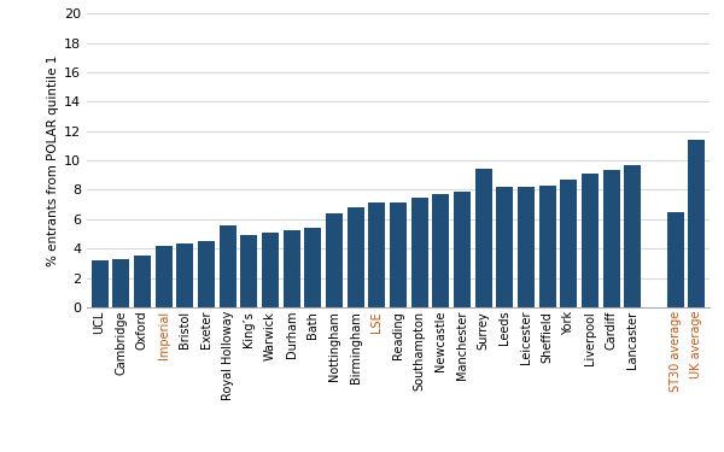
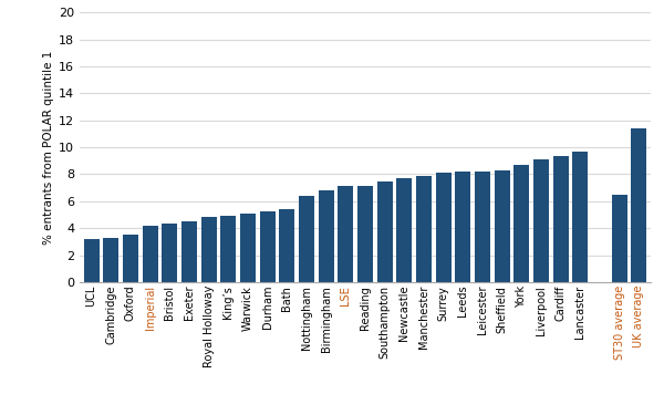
Royal Holloway: 5.6 -> 4.8
Surrey: 9.4 -> 8.1
